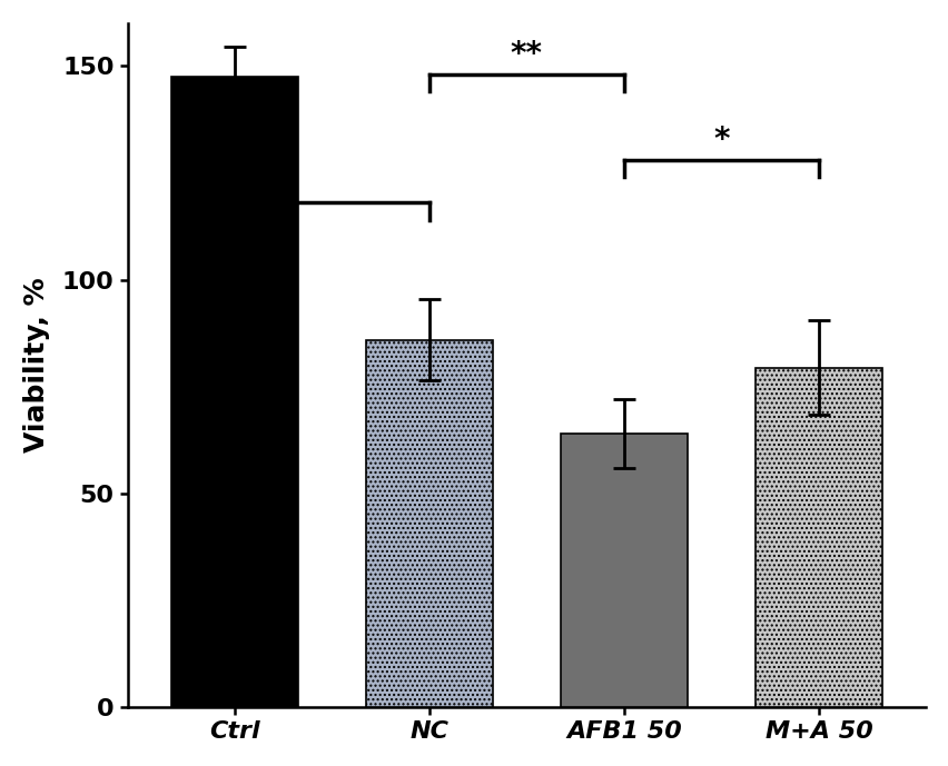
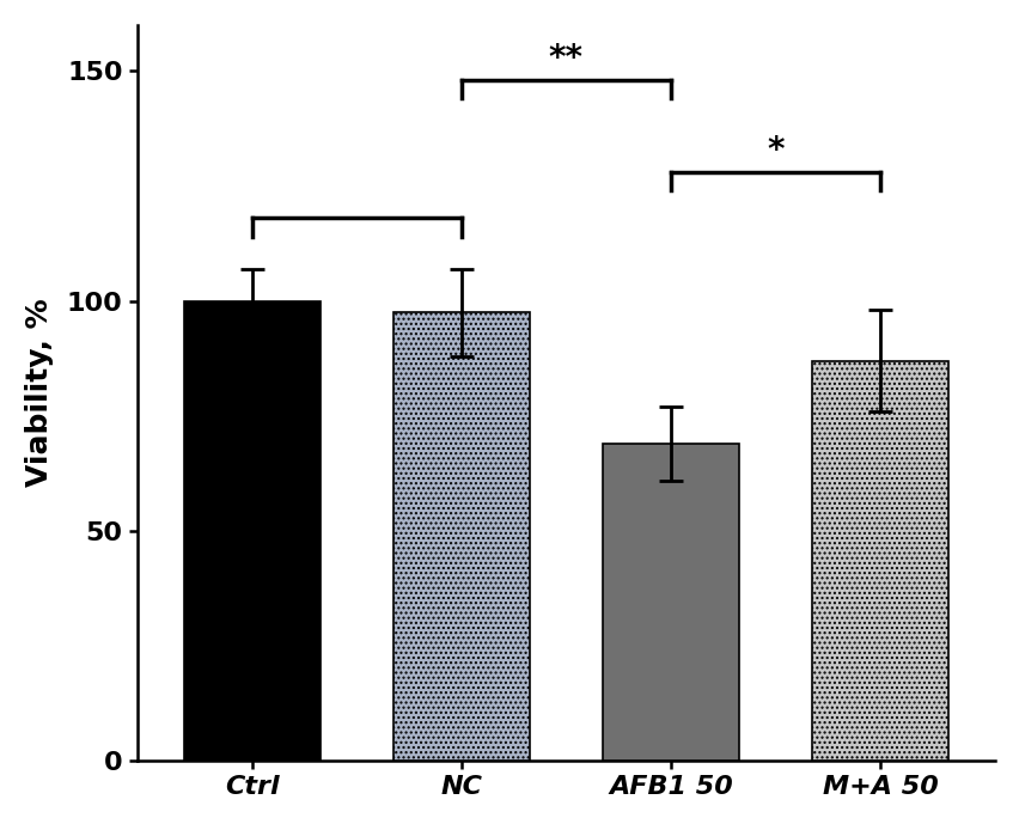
Ctrl: 147.5 -> 100.0
NC: 86.0 -> 97.5
AFB1 50: 64.0 -> 69.0
M+A 50: 79.5 -> 87.0
